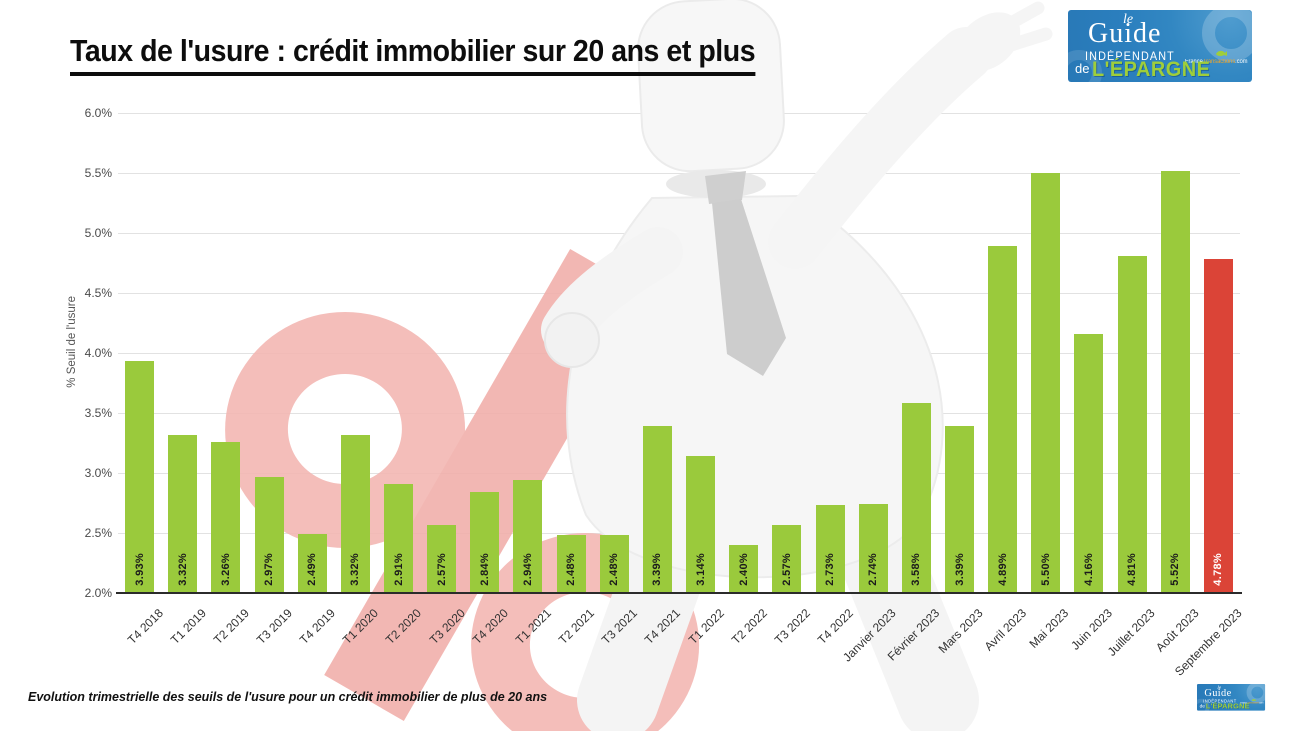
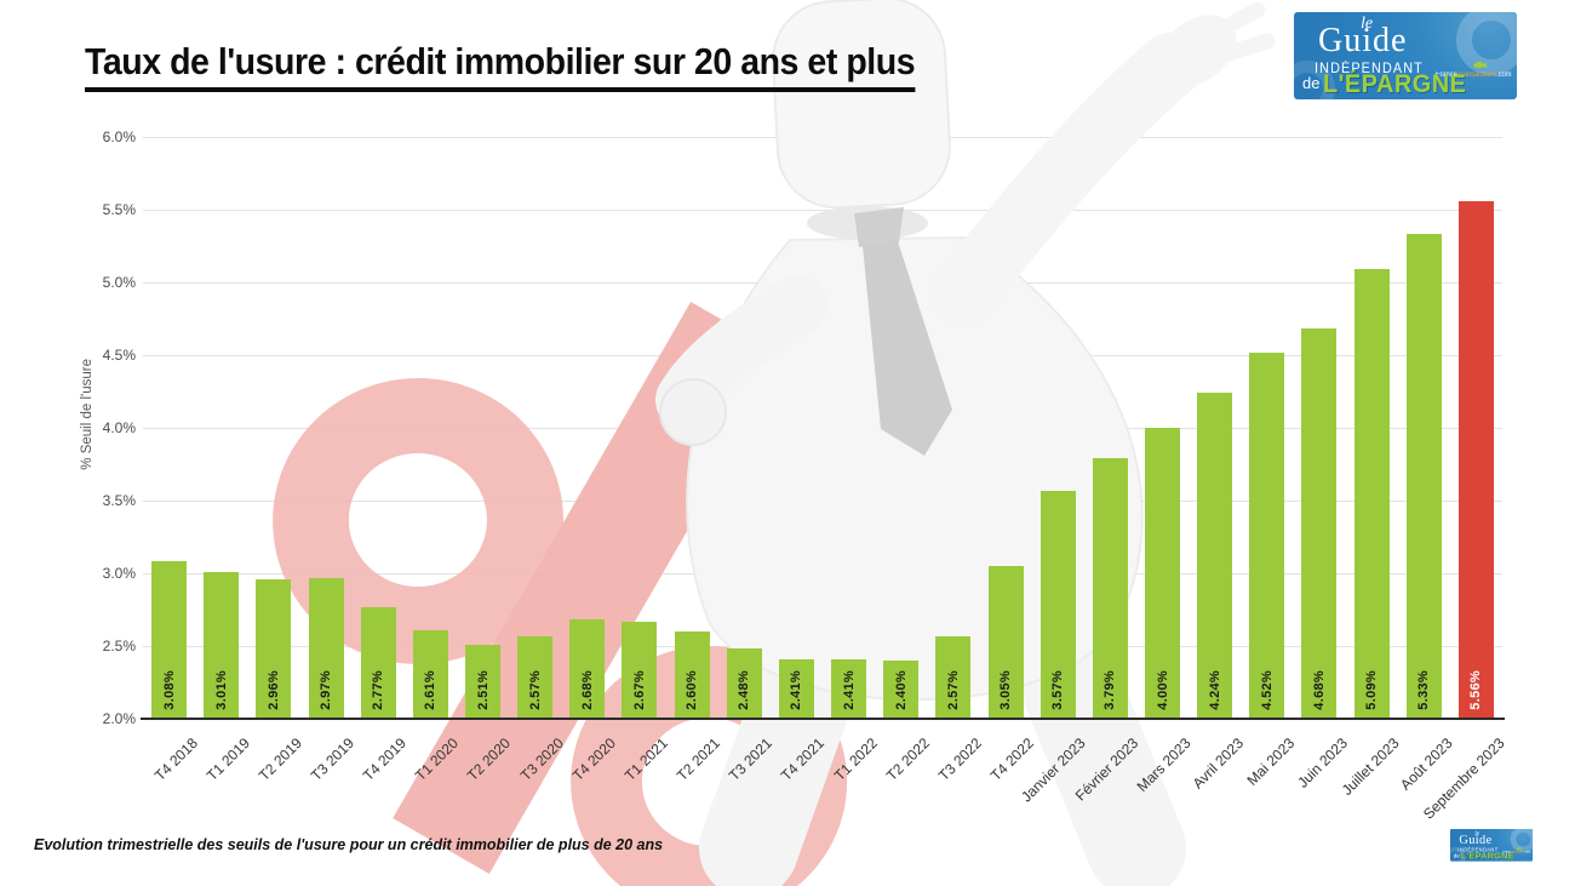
T4 2018: 3.93% -> 3.08%
T1 2019: 3.32% -> 3.01%
T2 2019: 3.26% -> 2.96%
T4 2019: 2.49% -> 2.77%
T1 2020: 3.32% -> 2.61%
T2 2020: 2.91% -> 2.51%
T4 2020: 2.84% -> 2.68%
T1 2021: 2.94% -> 2.67%
T2 2021: 2.48% -> 2.60%
T4 2021: 3.39% -> 2.41%
T1 2022: 3.14% -> 2.41%
T4 2022: 2.73% -> 3.05%
Janvier 2023: 2.74% -> 3.57%
Février 2023: 3.58% -> 3.79%
Mars 2023: 3.39% -> 4.00%
Avril 2023: 4.89% -> 4.24%
Mai 2023: 5.50% -> 4.52%
Juin 2023: 4.16% -> 4.68%
Juillet 2023: 4.81% -> 5.09%
Août 2023: 5.52% -> 5.33%
Septembre 2023: 4.78% -> 5.56%
